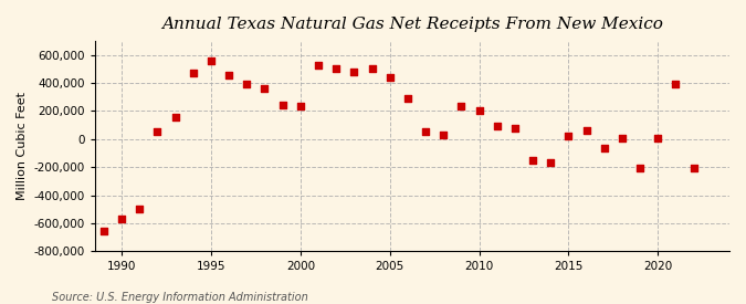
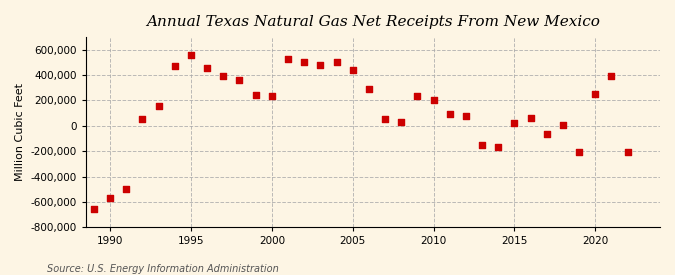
2020: 10,000 -> 260,000
